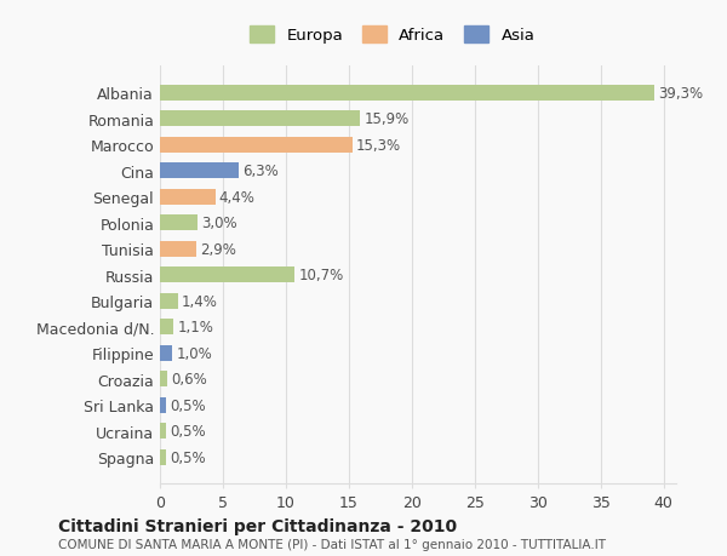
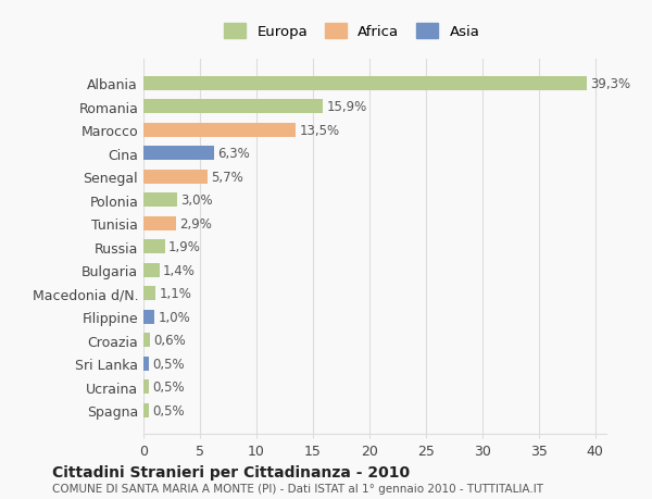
Marocco: 15,3% -> 13,5%
Senegal: 4,4% -> 5,7%
Russia: 10,7% -> 1,9%
